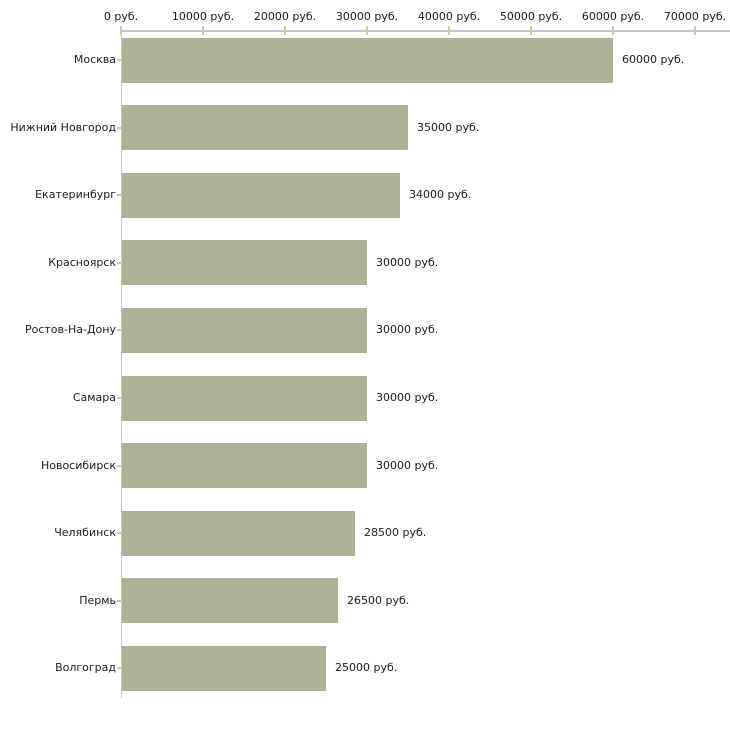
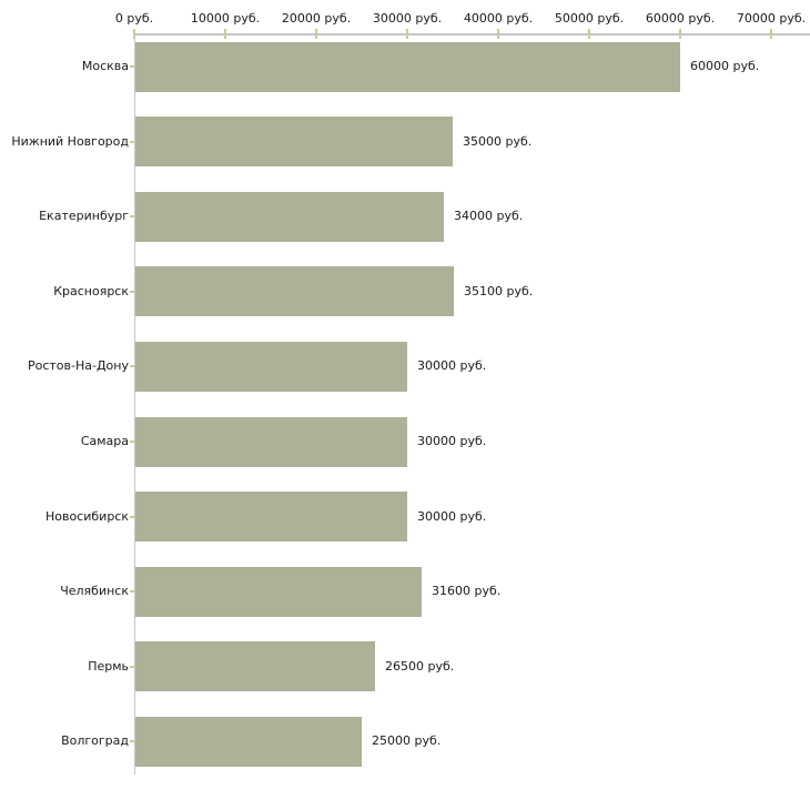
Красноярск: 30000 -> 35100
Челябинск: 28500 -> 31600
